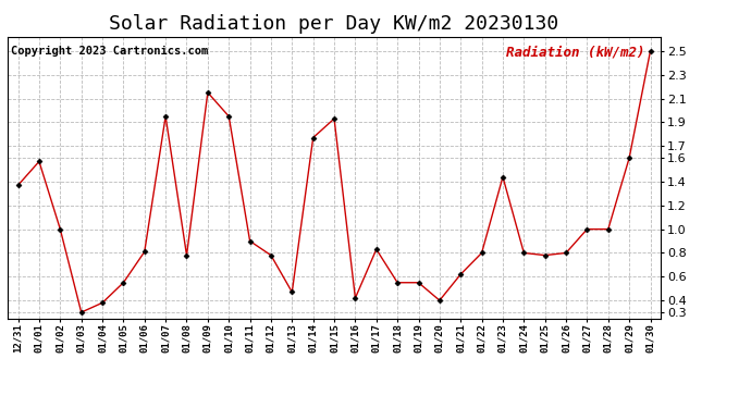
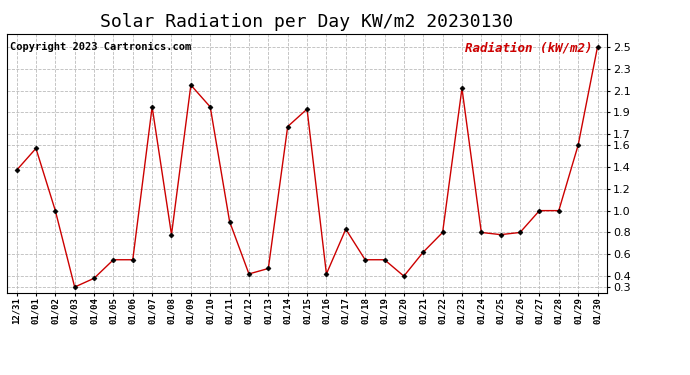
01/06: 0.81 -> 0.55
01/12: 0.78 -> 0.42
01/23: 1.44 -> 2.12
